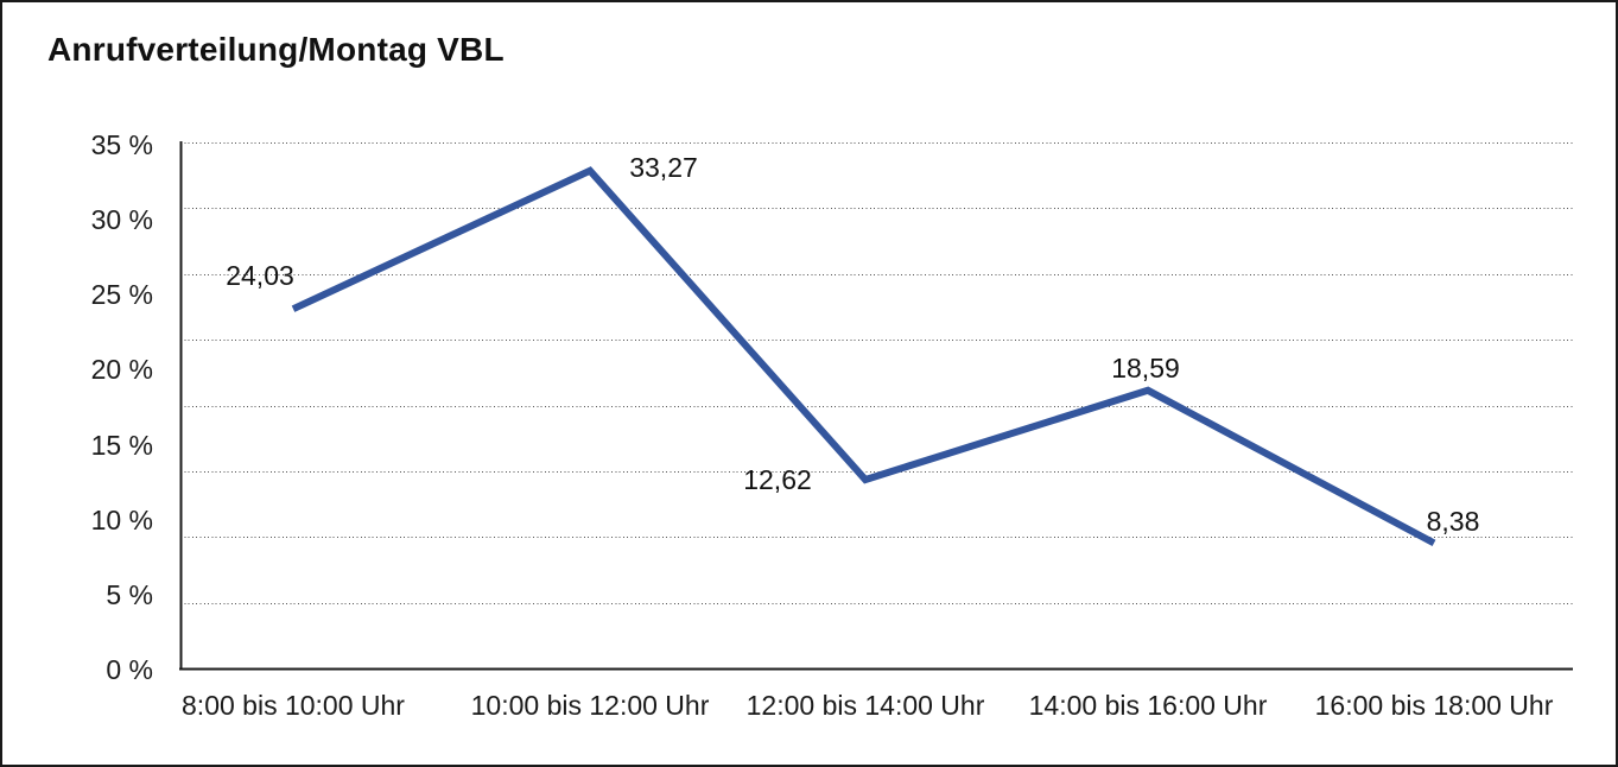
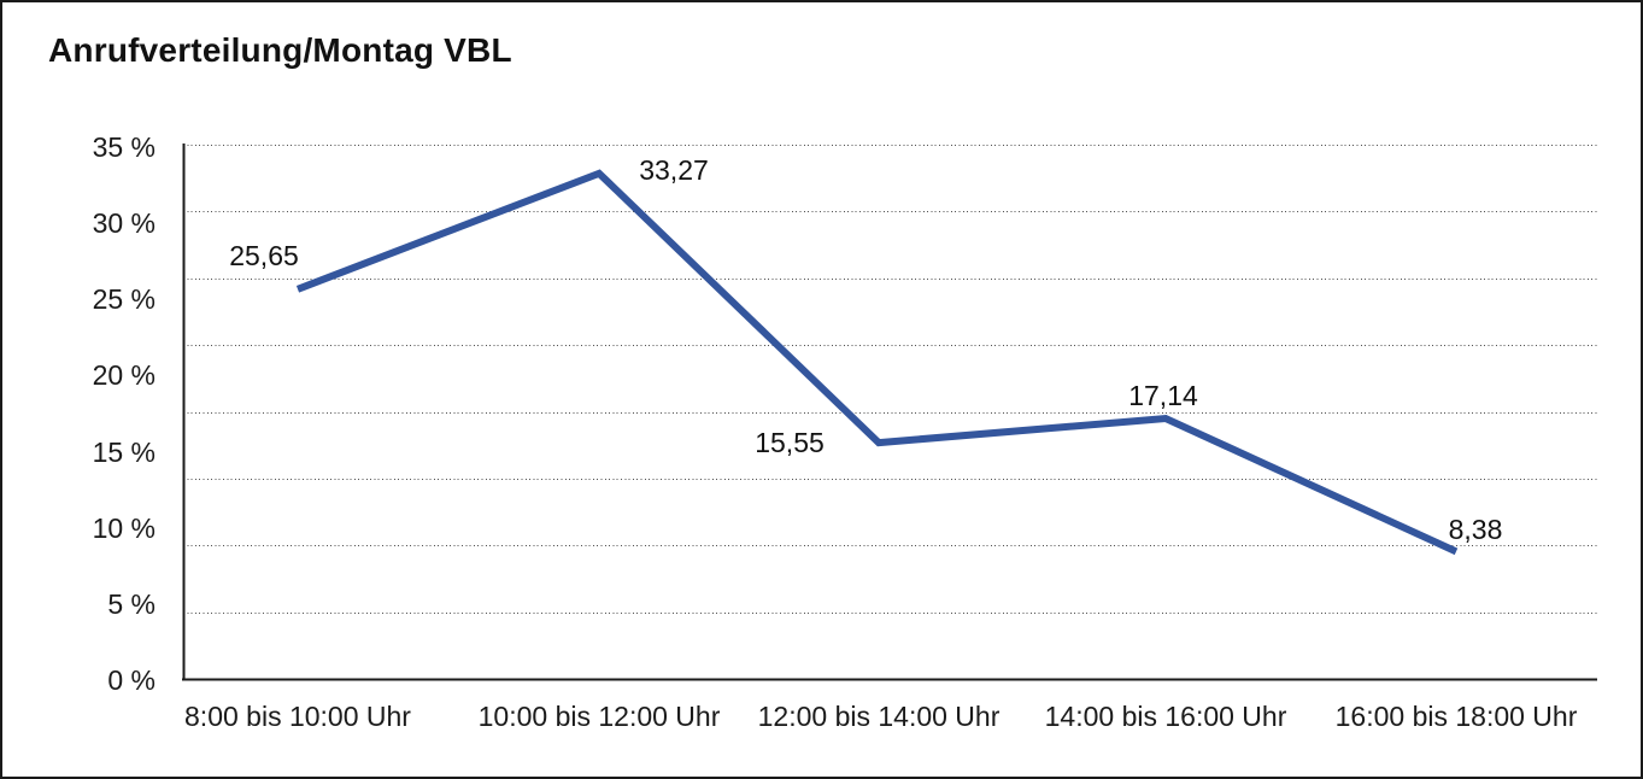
8:00 bis 10:00 Uhr: 24,03 -> 25,65
12:00 bis 14:00 Uhr: 12,62 -> 15,55
14:00 bis 16:00 Uhr: 18,59 -> 17,14
